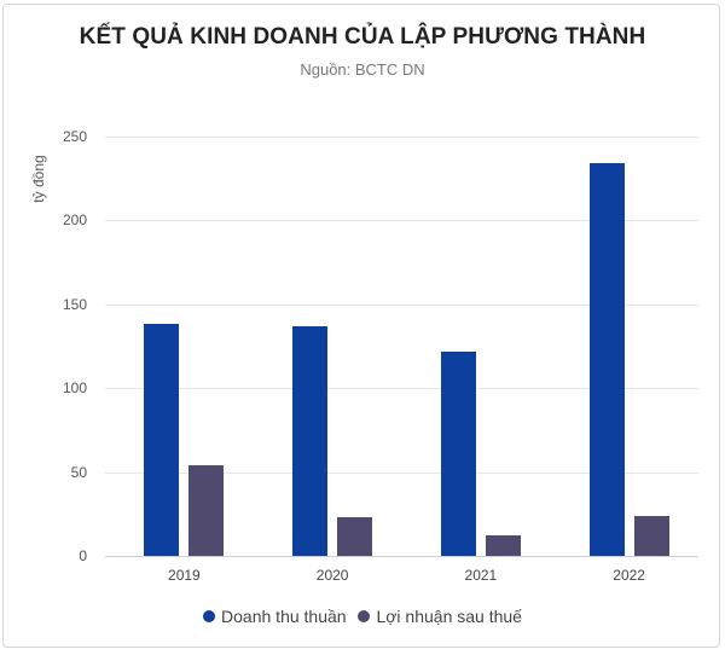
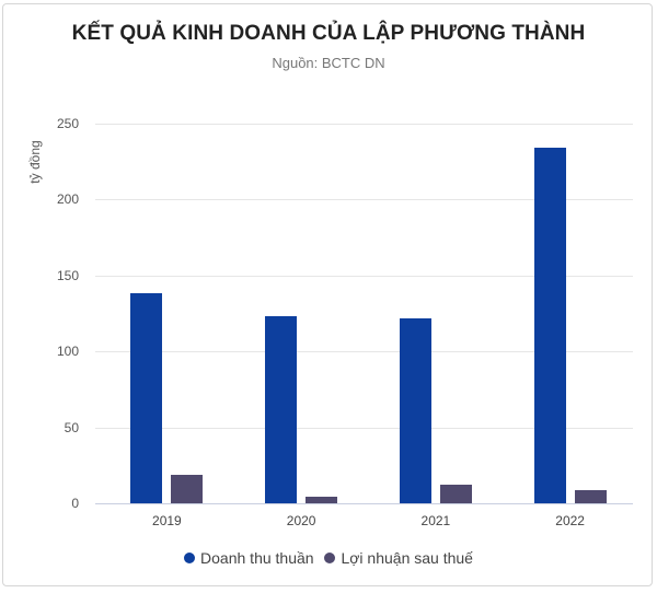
Lợi nhuận sau thuế/2019: 54 -> 19
Doanh thu thuần/2020: 137 -> 123
Lợi nhuận sau thuế/2020: 23 -> 4
Lợi nhuận sau thuế/2022: 24 -> 9
